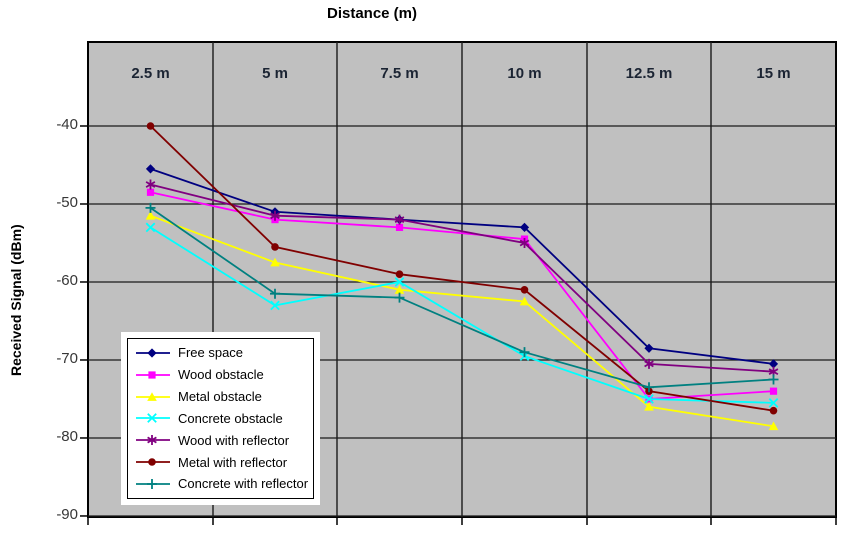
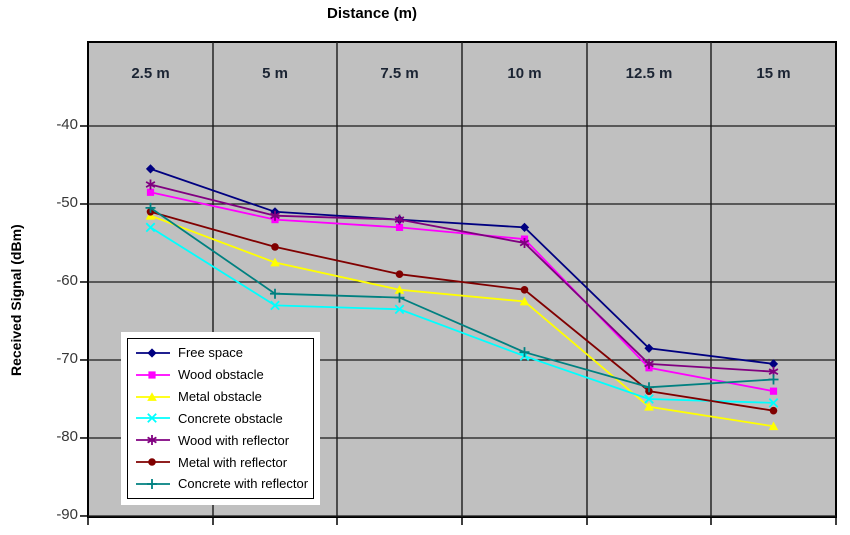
Metal with reflector/2.5 m: -40 -> -51
Concrete obstacle/7.5 m: -60 -> -64
Wood obstacle/12.5 m: -75 -> -71
